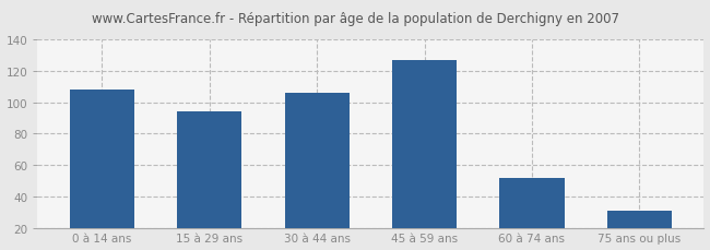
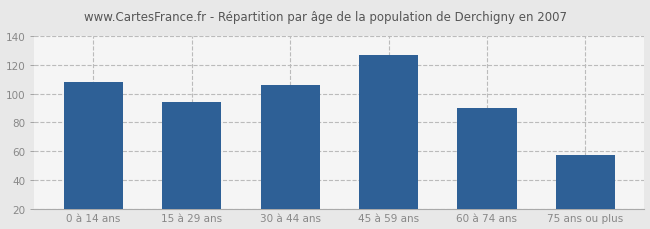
60 à 74 ans: 52 -> 90
75 ans ou plus: 31 -> 57
